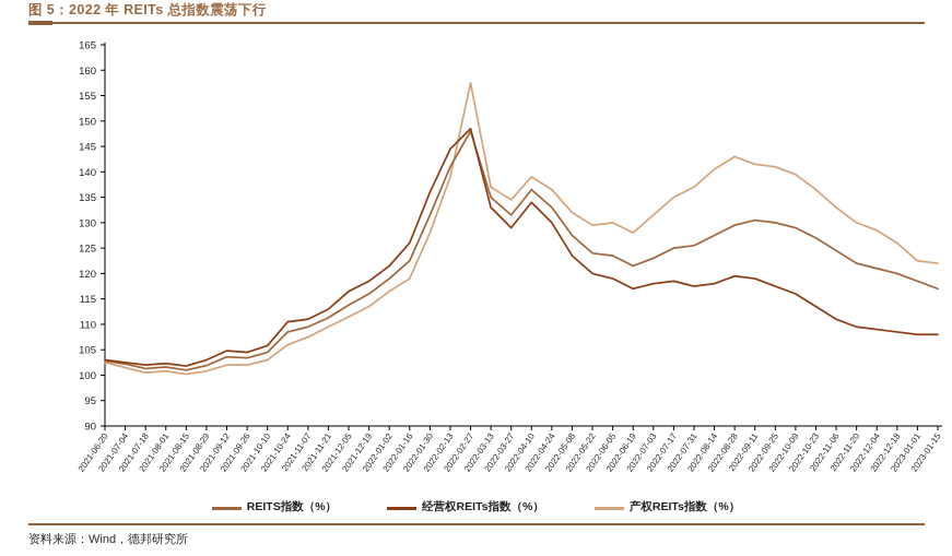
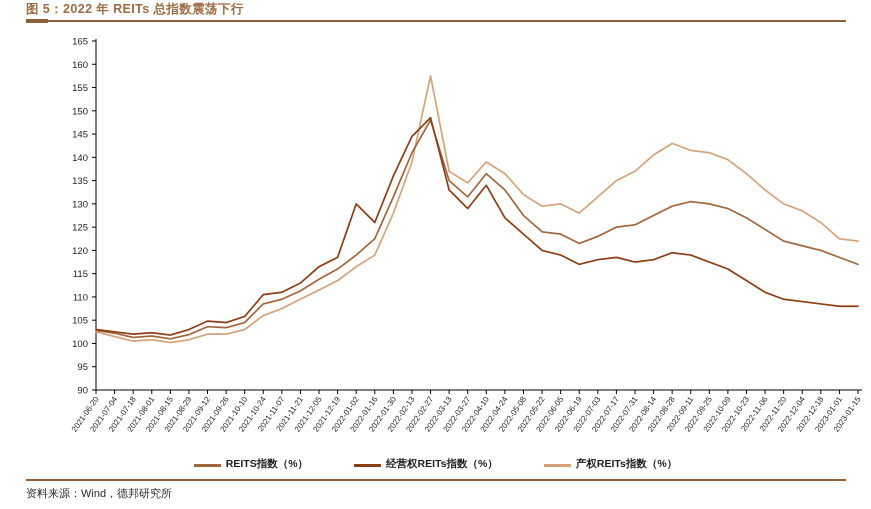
经营权REITs指数（%）/2022-01-02: 122 -> 130
经营权REITs指数（%）/2022-04-24: 130 -> 127
